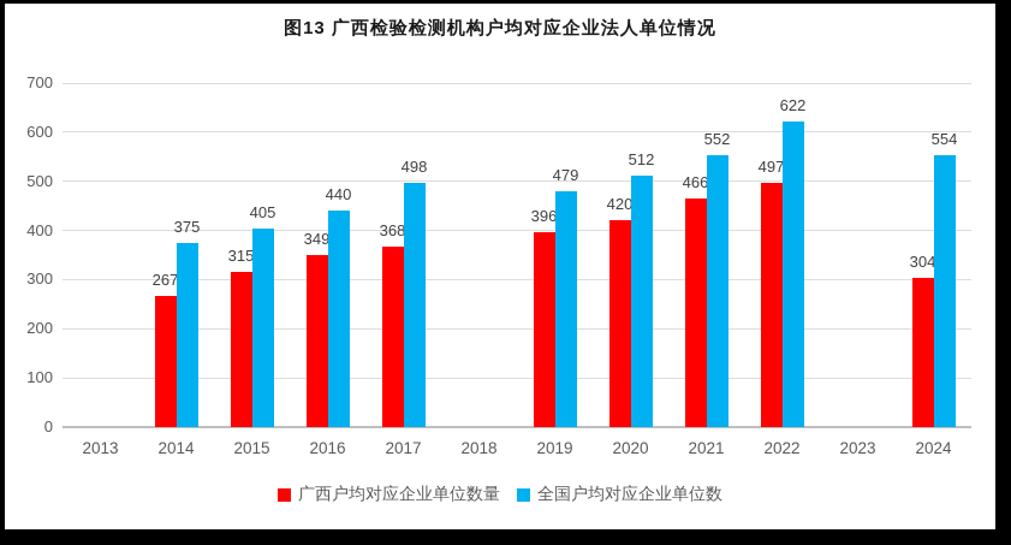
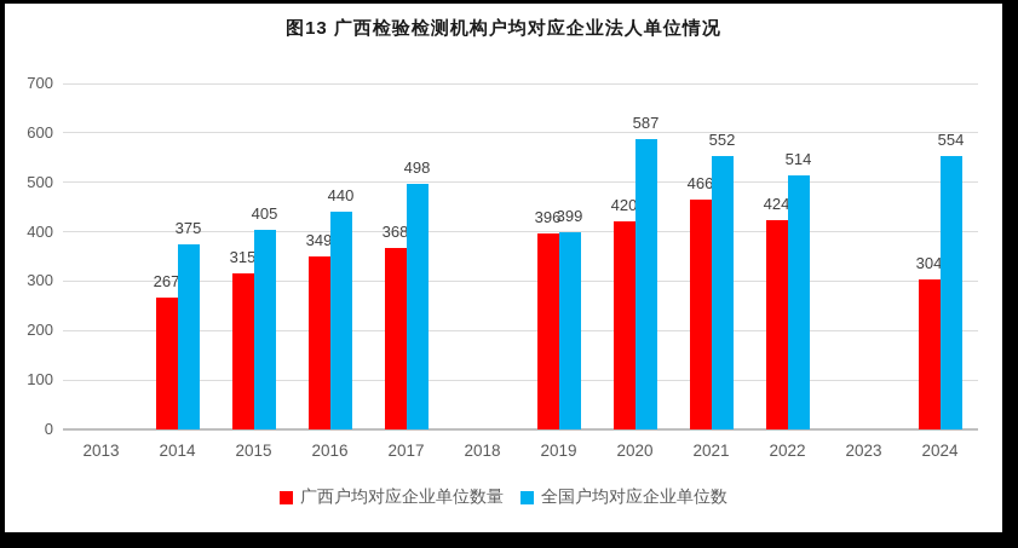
全国户均对应企业单位数/2019: 479 -> 399
全国户均对应企业单位数/2020: 512 -> 587
广西户均对应企业单位数量/2022: 497 -> 424
全国户均对应企业单位数/2022: 622 -> 514
